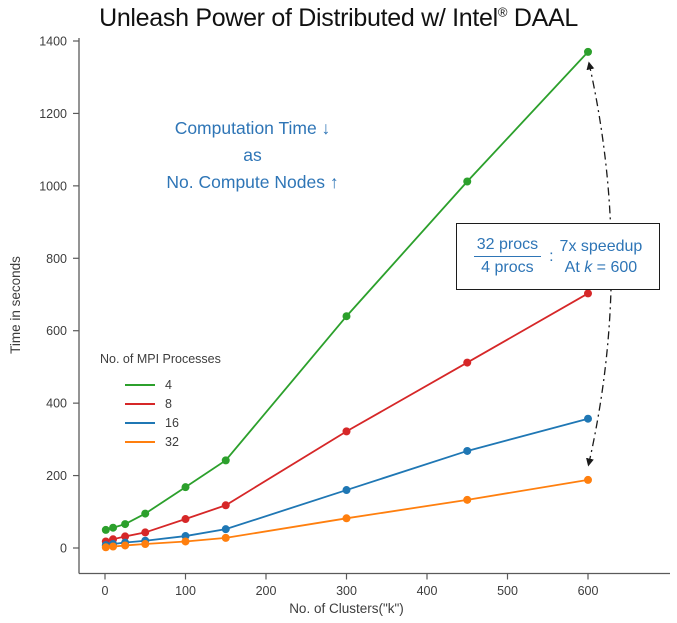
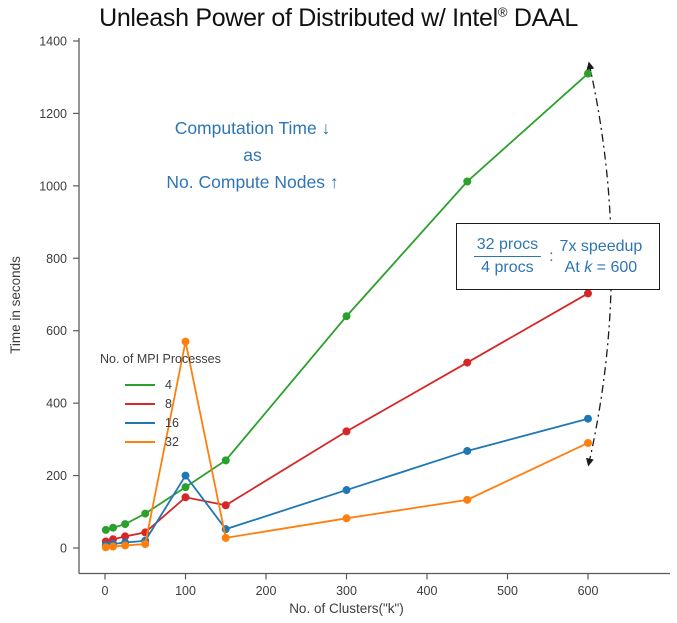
8/100: 80 -> 140
16/100: 30 -> 200
32/100: 20 -> 570
4/600: 1370 -> 1310
32/600: 190 -> 290
